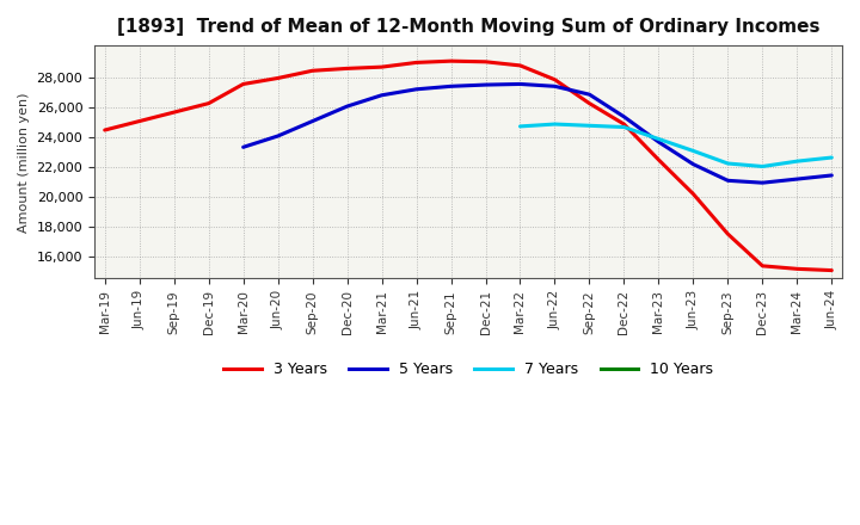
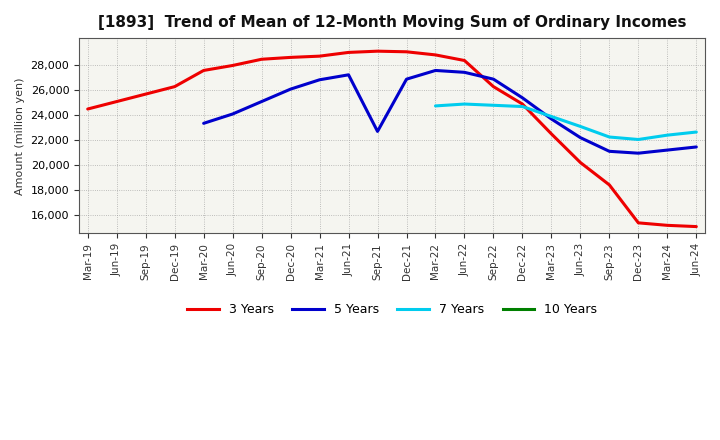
5 Years/Sep-21: 27,400 -> 22,700
5 Years/Dec-21: 27,600 -> 26,900
3 Years/Jun-22: 27,900 -> 28,400
3 Years/Sep-23: 17,500 -> 18,400
